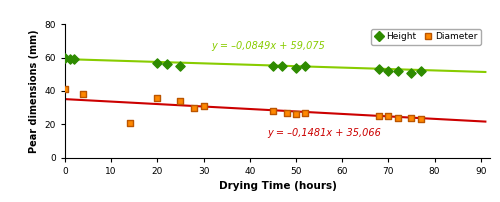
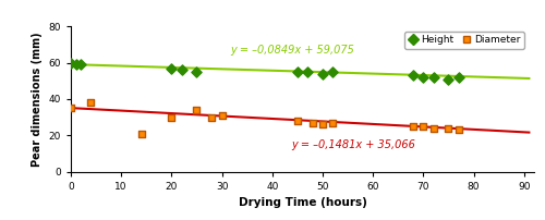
Diameter/0: 41 -> 35
Diameter/20: 36 -> 30
